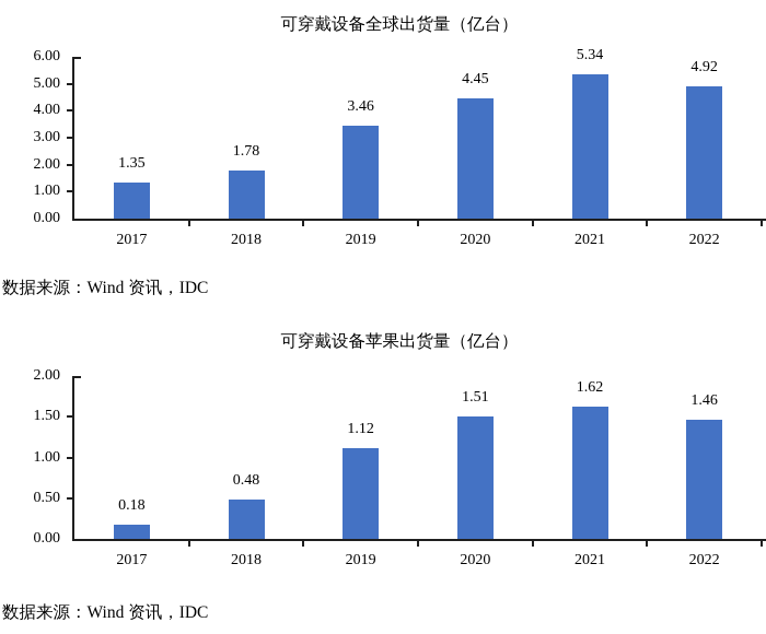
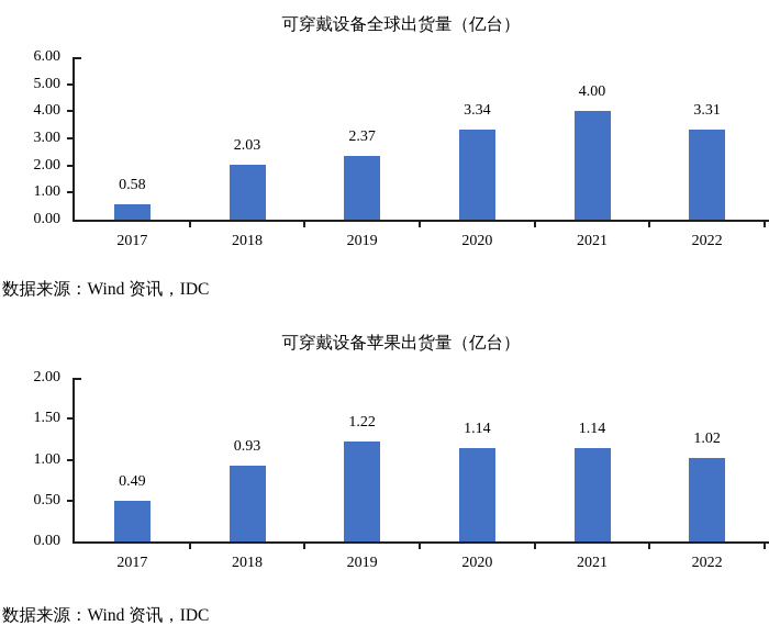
可穿戴设备全球出货量（亿台）/2017: 1.35 -> 0.58
可穿戴设备全球出货量（亿台）/2018: 1.78 -> 2.03
可穿戴设备全球出货量（亿台）/2019: 3.46 -> 2.37
可穿戴设备全球出货量（亿台）/2020: 4.45 -> 3.34
可穿戴设备全球出货量（亿台）/2021: 5.34 -> 4.00
可穿戴设备全球出货量（亿台）/2022: 4.92 -> 3.31
可穿戴设备苹果出货量（亿台）/2017: 0.18 -> 0.49
可穿戴设备苹果出货量（亿台）/2018: 0.48 -> 0.93
可穿戴设备苹果出货量（亿台）/2019: 1.12 -> 1.22
可穿戴设备苹果出货量（亿台）/2020: 1.51 -> 1.14
可穿戴设备苹果出货量（亿台）/2021: 1.62 -> 1.14
可穿戴设备苹果出货量（亿台）/2022: 1.46 -> 1.02
